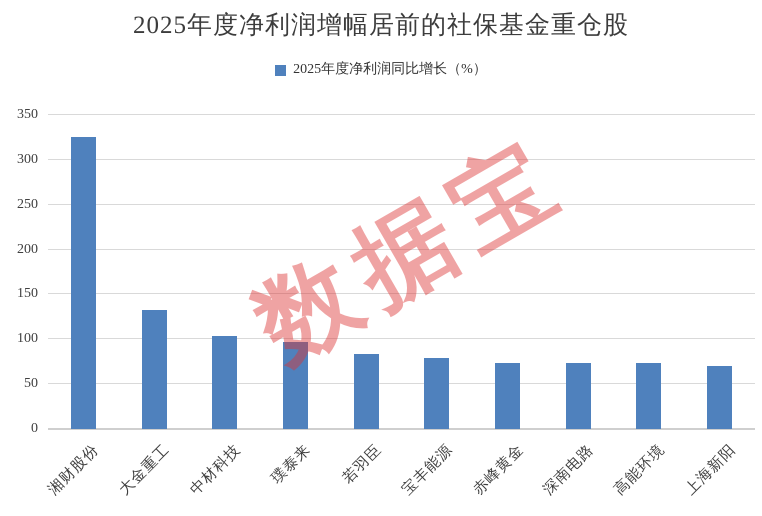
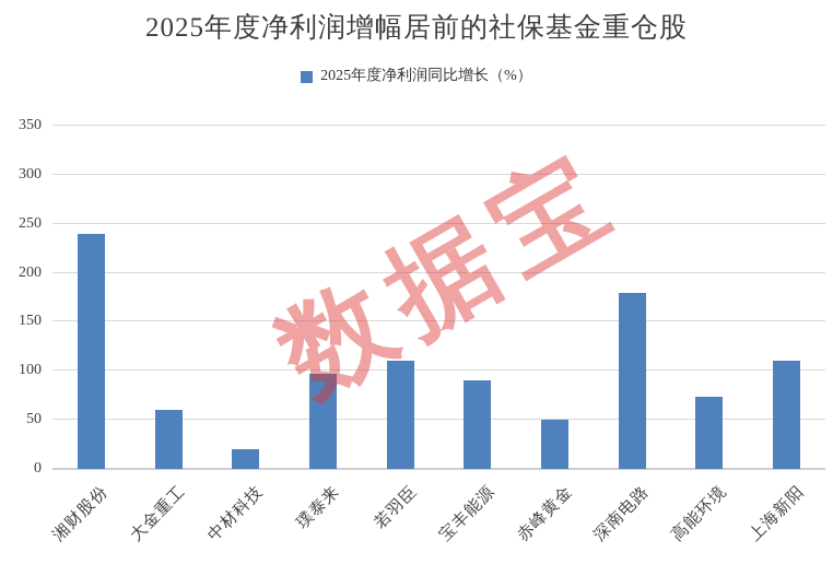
湘财股份: 320 -> 240
大金重工: 130 -> 60
中材科技: 100 -> 20
若羽臣: 80 -> 110
宝丰能源: 80 -> 90
赤峰黄金: 70 -> 50
深南电路: 70 -> 180
上海新阳: 70 -> 110
